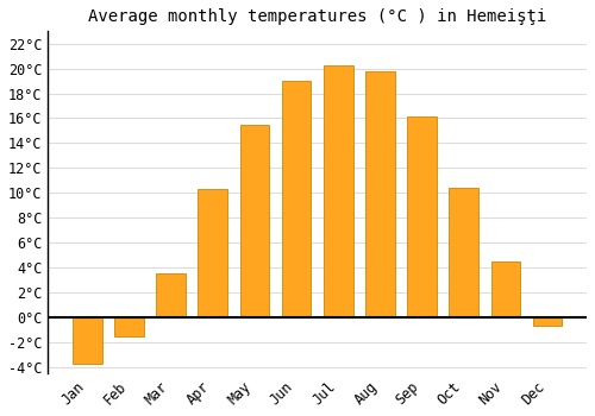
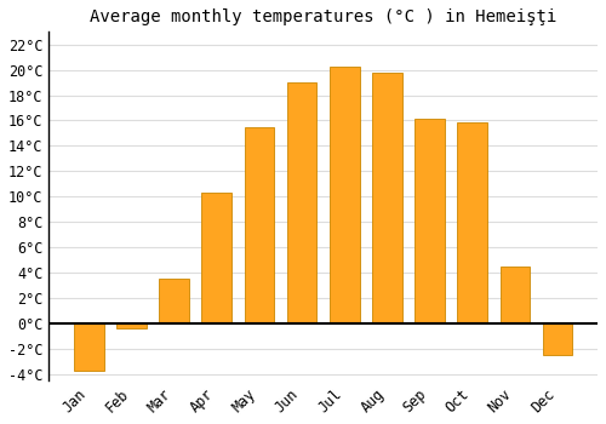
Feb: -1.5°C -> -0.4°C
Oct: 10.4°C -> 15.9°C
Dec: -0.7°C -> -2.5°C
